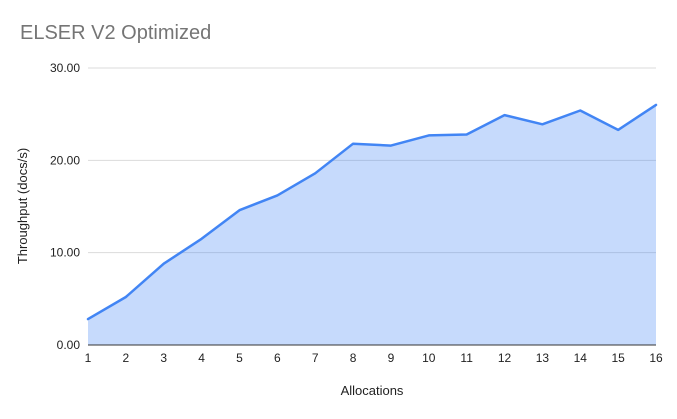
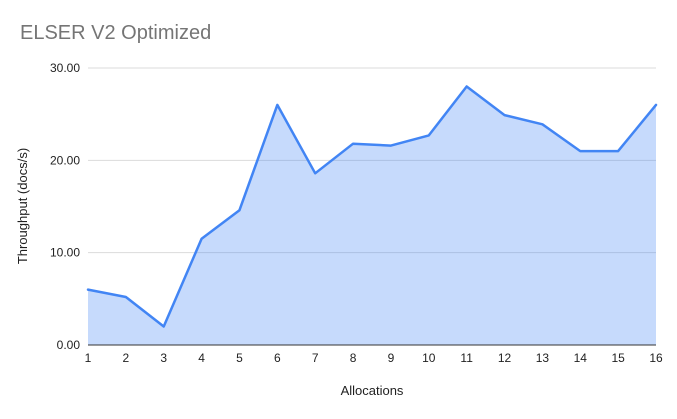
1: 3 -> 6
3: 9 -> 2
6: 16 -> 26
11: 23 -> 28
14: 25 -> 21
15: 23 -> 21
